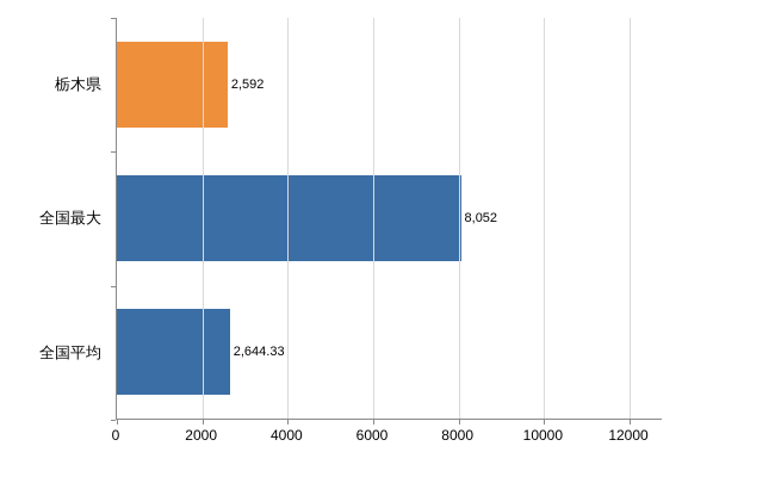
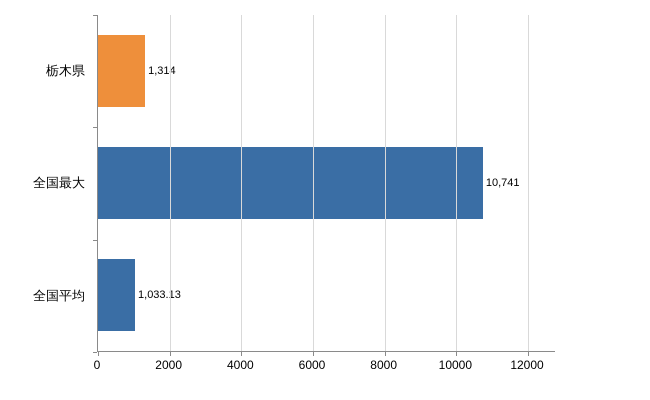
栃木県: 2,592 -> 1,314
全国最大: 8,052 -> 10,741
全国平均: 2,644.33 -> 1,033.13
